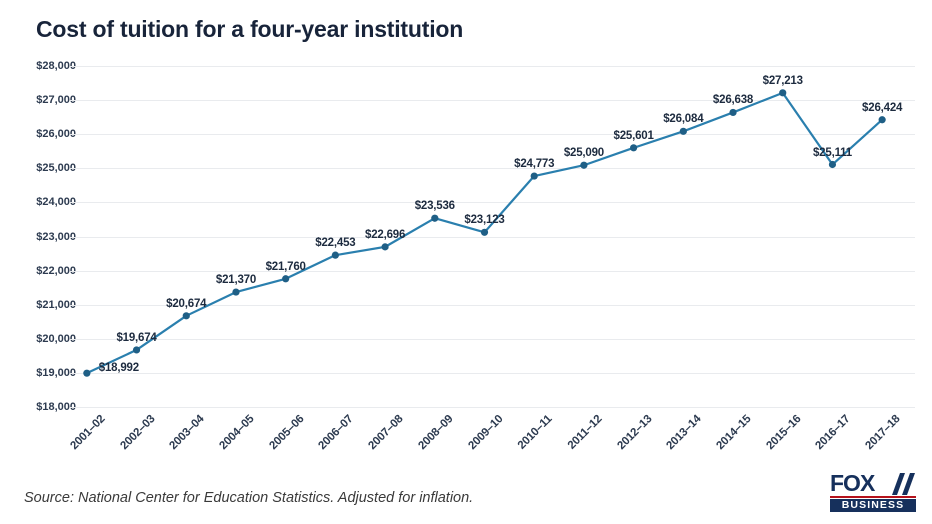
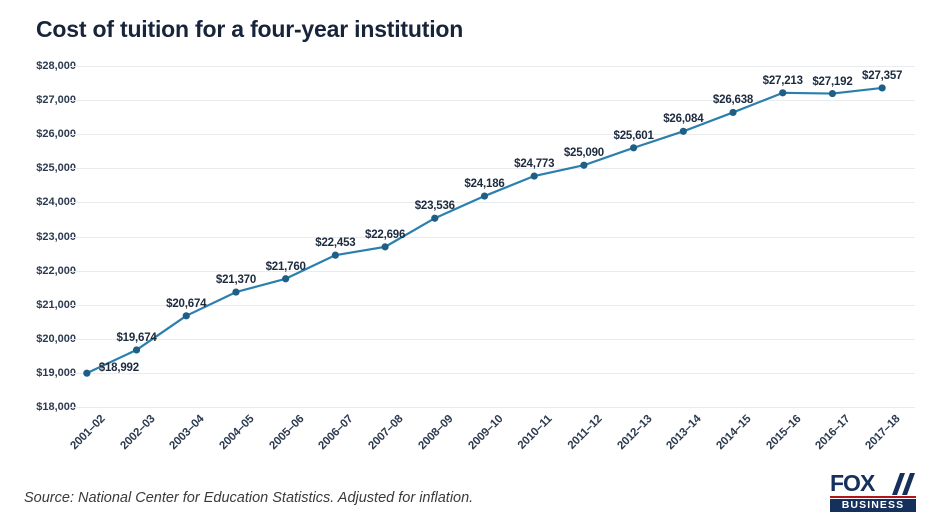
2009–10: $23,123 -> $24,186
2016–17: $25,111 -> $27,192
2017–18: $26,424 -> $27,357
